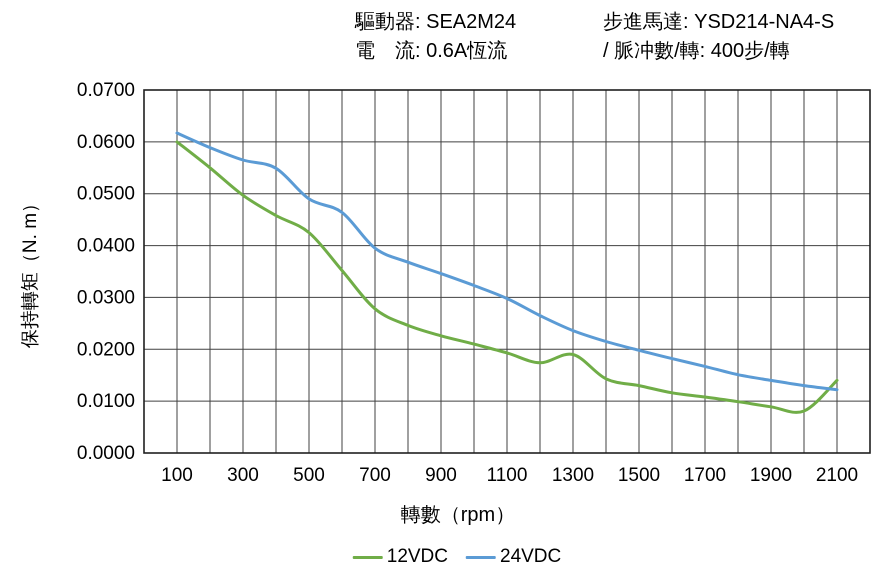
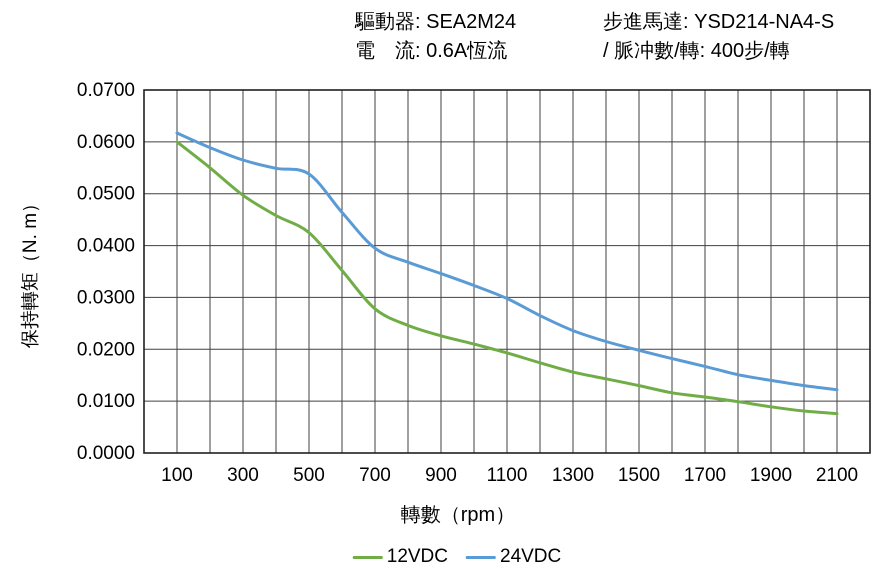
24VDC/500: 0.049 -> 0.054
12VDC/1300: 0.019 -> 0.016
12VDC/2100: 0.014 -> 0.008
